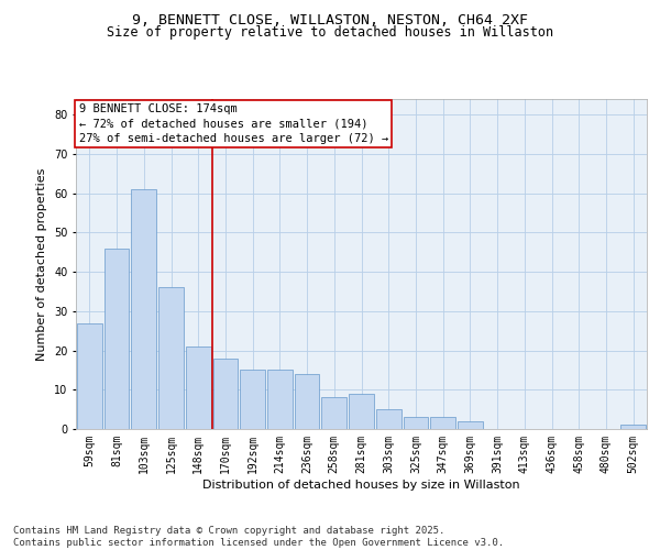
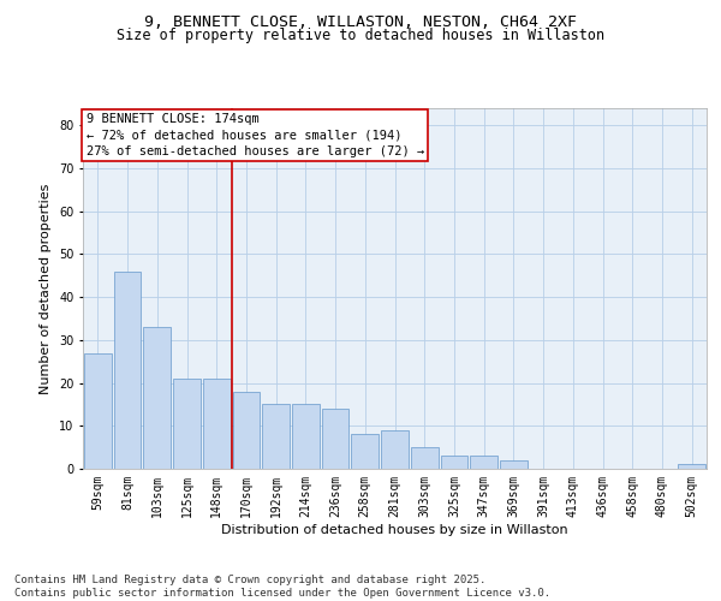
103sqm: 61 -> 33
125sqm: 36 -> 21
